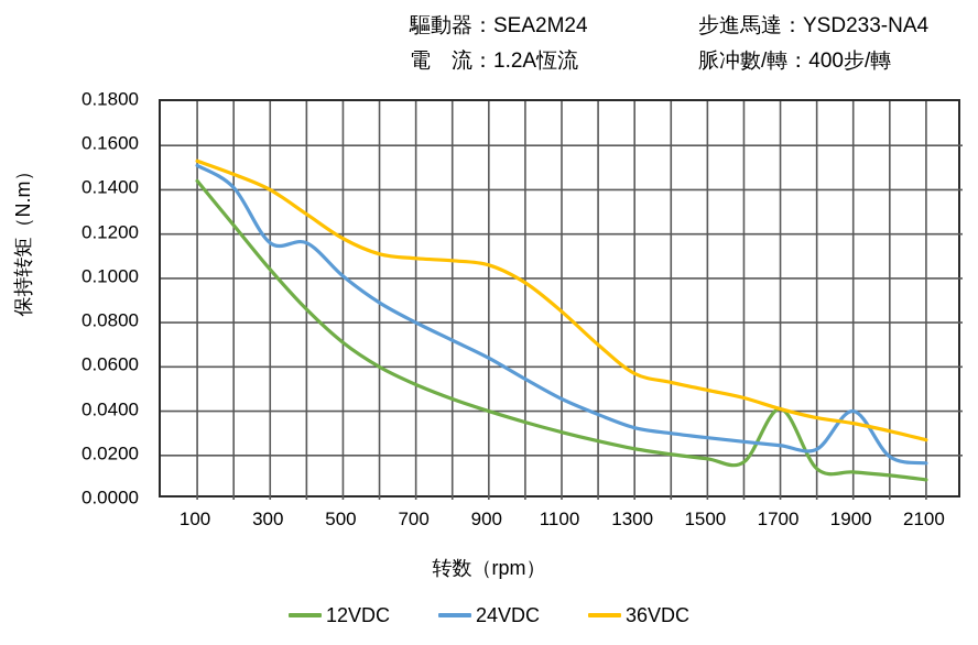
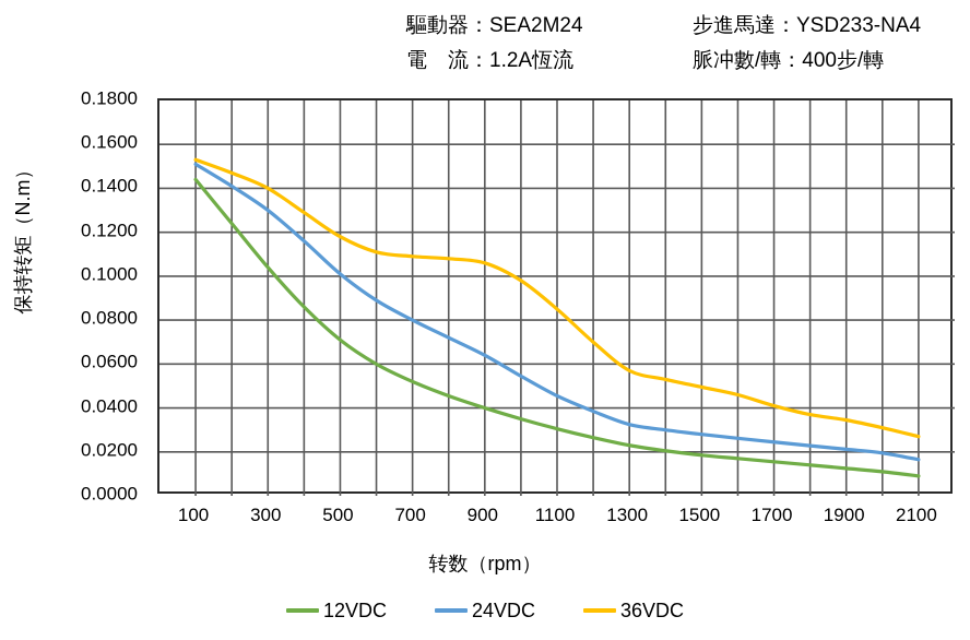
24VDC/300: 0.116 -> 0.130
12VDC/1700: 0.041 -> 0.015
24VDC/1900: 0.040 -> 0.021
